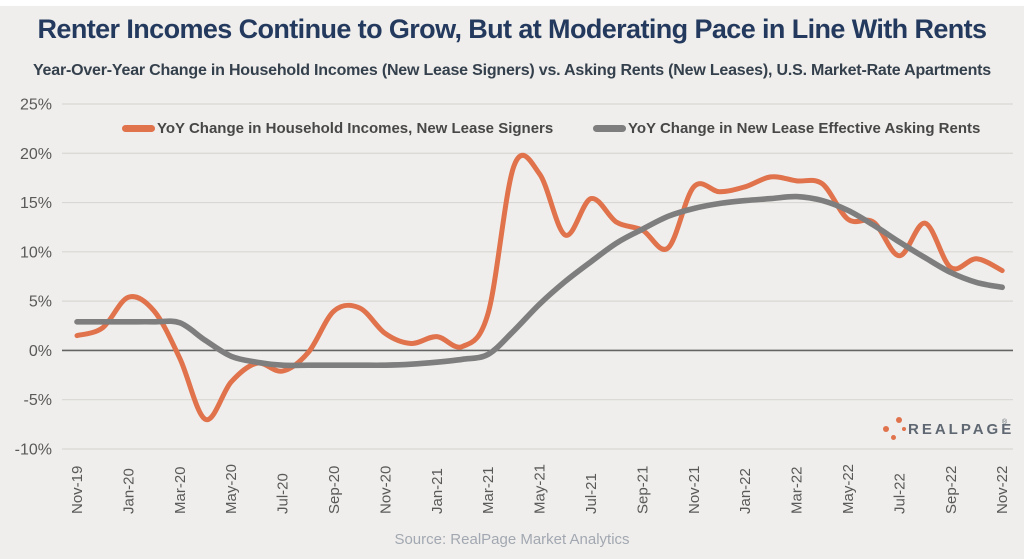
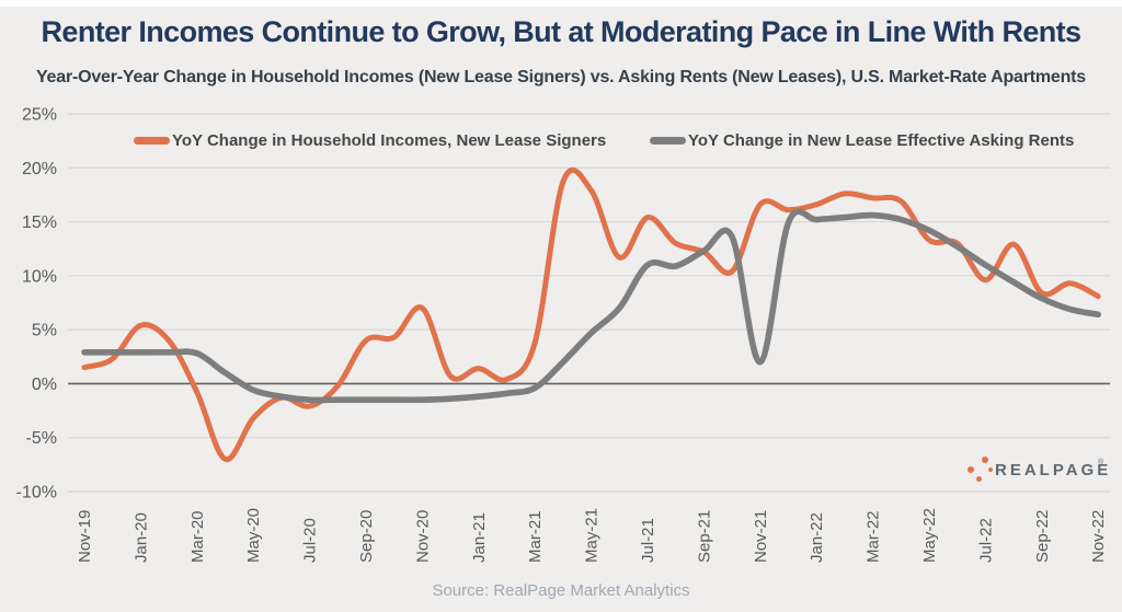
YoY Change in Household Incomes, New Lease Signers/Nov-20: 2% -> 7%
YoY Change in New Lease Effective Asking Rents/Jul-21: 9% -> 11%
YoY Change in New Lease Effective Asking Rents/Nov-21: 14% -> 2%
